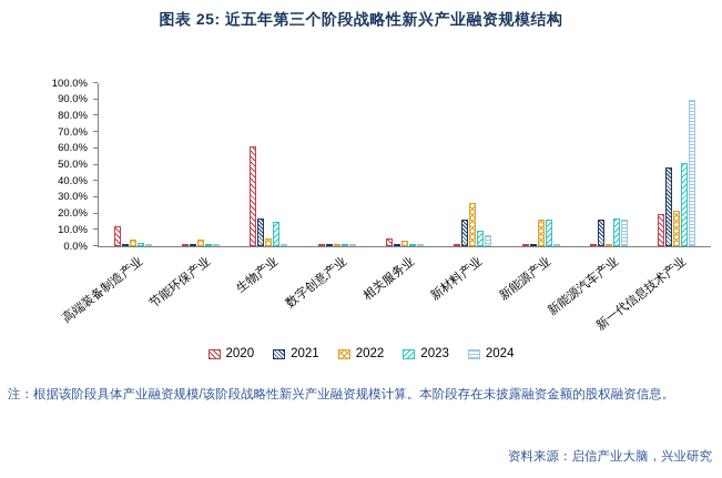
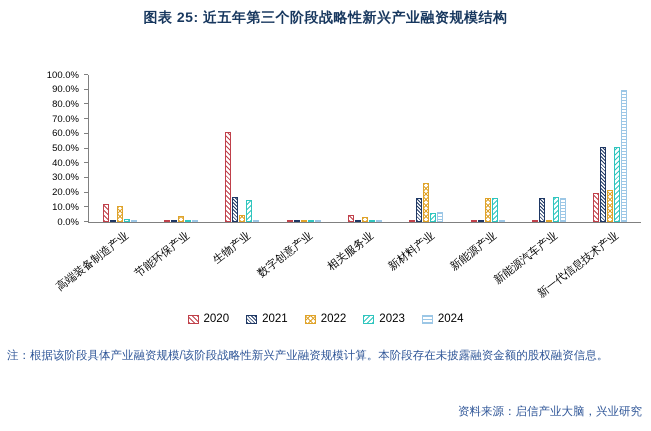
2022/高端装备制造产业: 4% -> 11%
2023/新材料产业: 10% -> 6%
2021/新一代信息技术产业: 48% -> 51%
